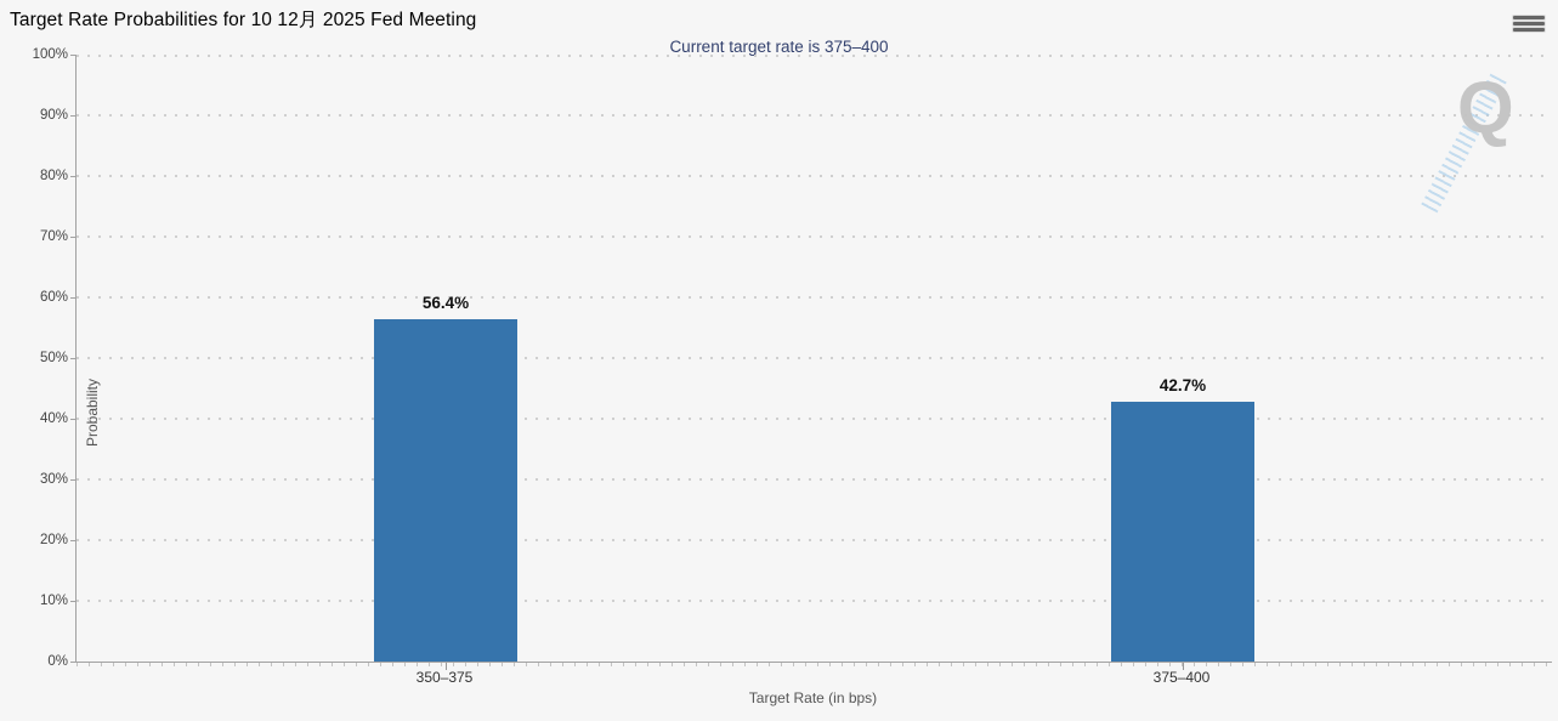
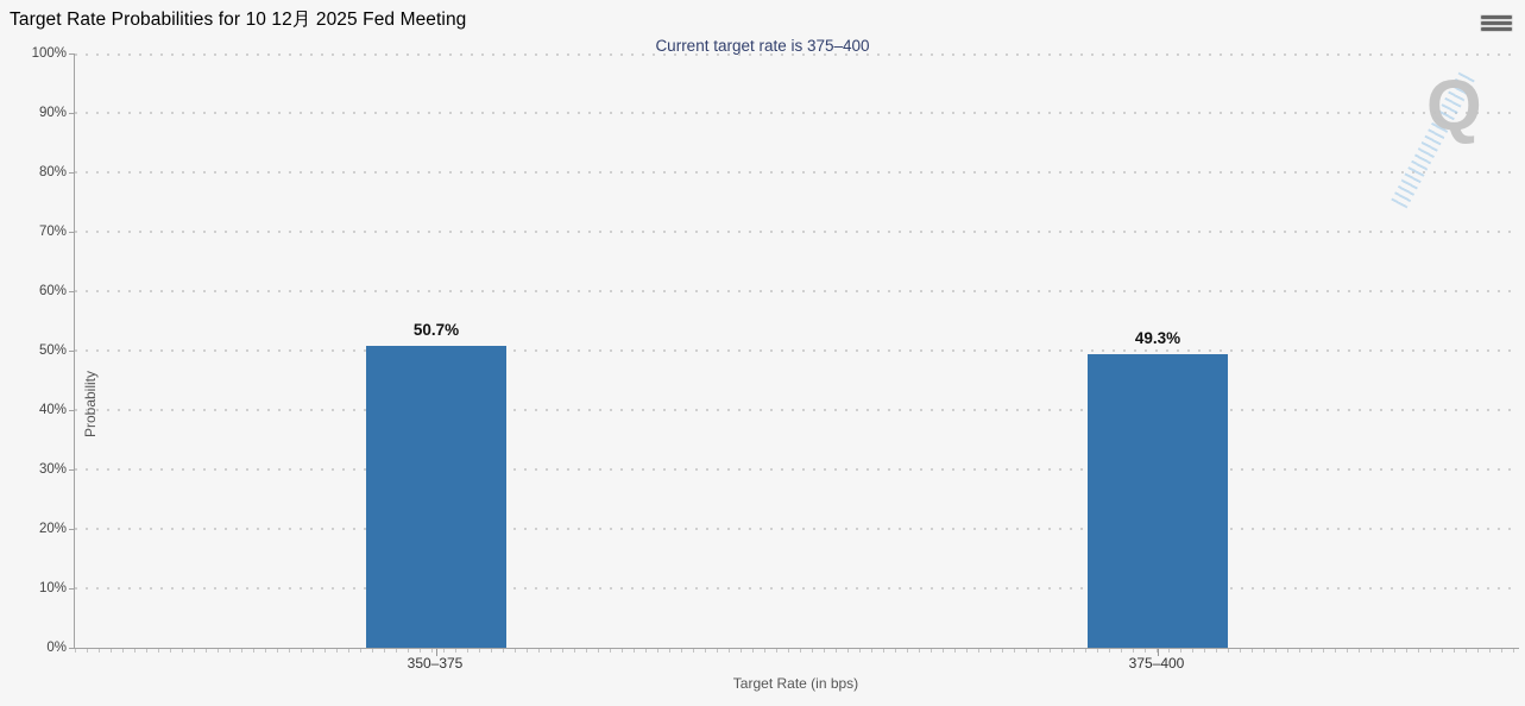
350–375: 56.4% -> 50.7%
375–400: 42.7% -> 49.3%
